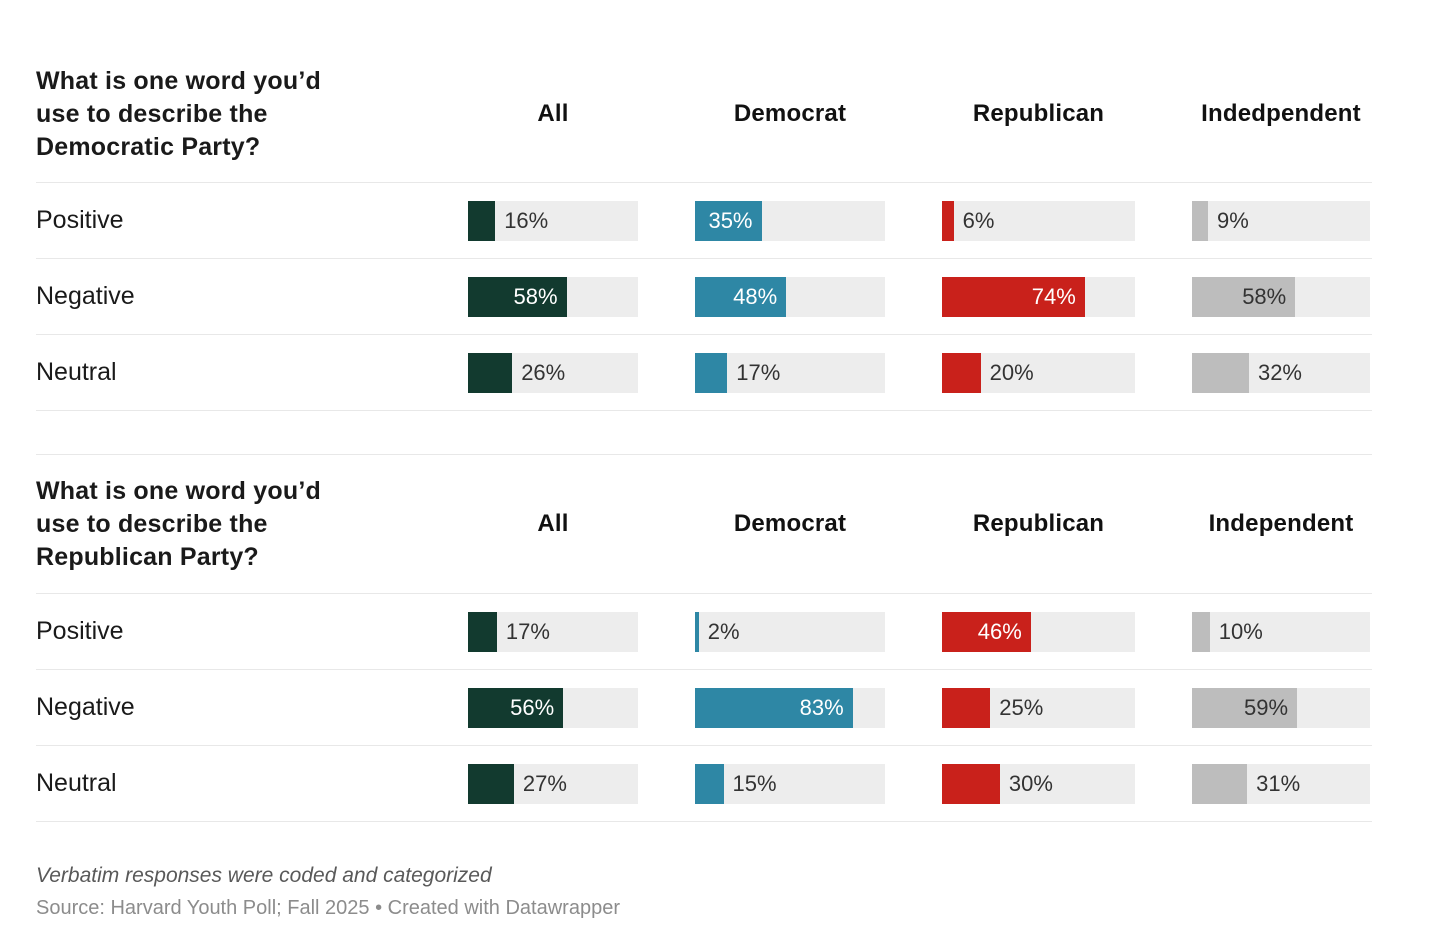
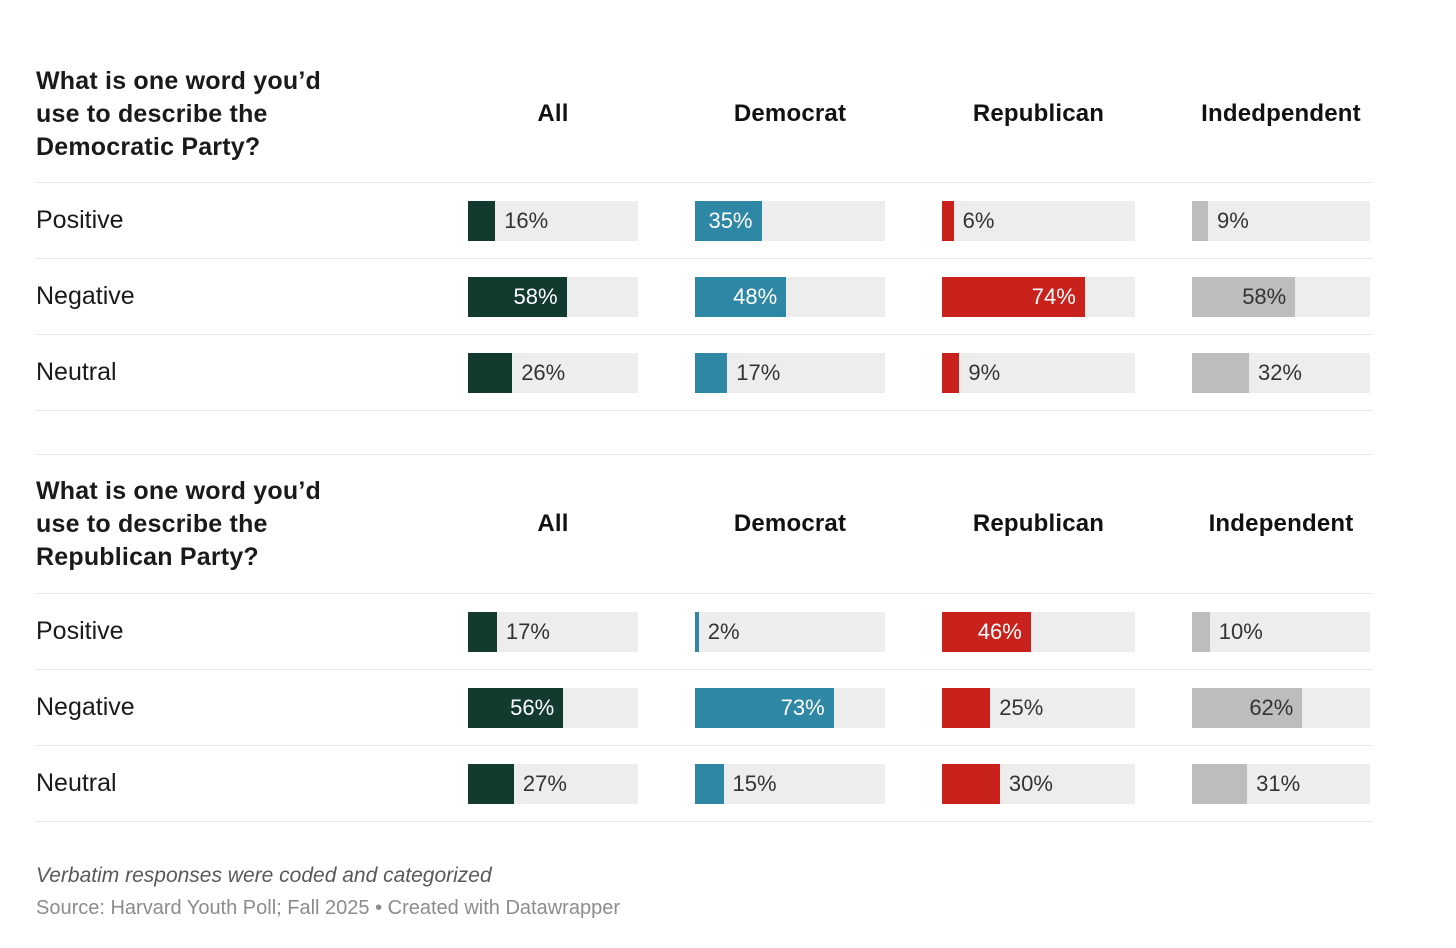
What is one word you’d use to describe the Democratic Party?/Republican/Neutral: 20% -> 9%
What is one word you’d use to describe the Republican Party?/Democrat/Negative: 83% -> 73%
What is one word you’d use to describe the Republican Party?/Independent/Negative: 59% -> 62%
